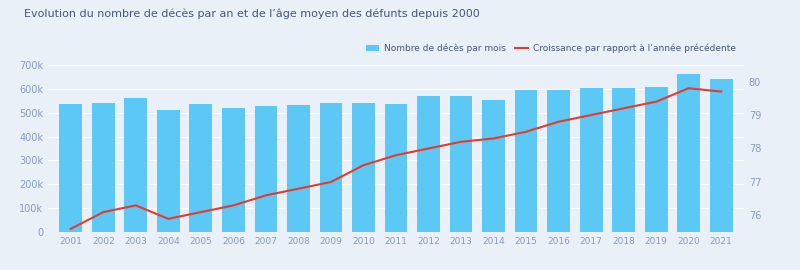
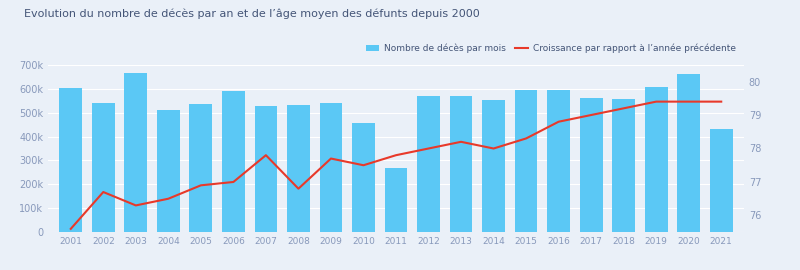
Nombre de décès par mois/2001: 535k -> 605k
Croissance par rapport à l’année précédente/2002: 76.1 -> 76.7
Nombre de décès par mois/2003: 562k -> 665k
Croissance par rapport à l’année précédente/2004: 75.9 -> 76.5
Croissance par rapport à l’année précédente/2005: 76.1 -> 76.9
Nombre de décès par mois/2006: 521k -> 590k
Croissance par rapport à l’année précédente/2006: 76.3 -> 77.0
Croissance par rapport à l’année précédente/2007: 76.6 -> 77.8
Croissance par rapport à l’année précédente/2009: 77.0 -> 77.7
Nombre de décès par mois/2010: 541k -> 455k
Nombre de décès par mois/2011: 537k -> 270k
Croissance par rapport à l’année précédente/2014: 78.3 -> 78.0
Croissance par rapport à l’année précédente/2015: 78.5 -> 78.3
Nombre de décès par mois/2017: 603k -> 560k
Nombre de décès par mois/2018: 602k -> 555k
Croissance par rapport à l’année précédente/2020: 79.8 -> 79.4
Nombre de décès par mois/2021: 641k -> 430k
Croissance par rapport à l’année précédente/2021: 79.7 -> 79.4
